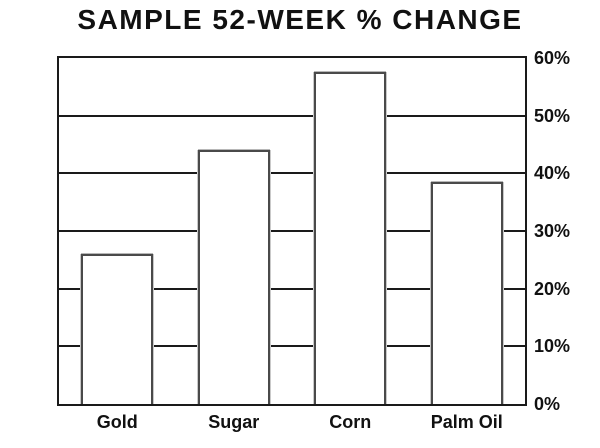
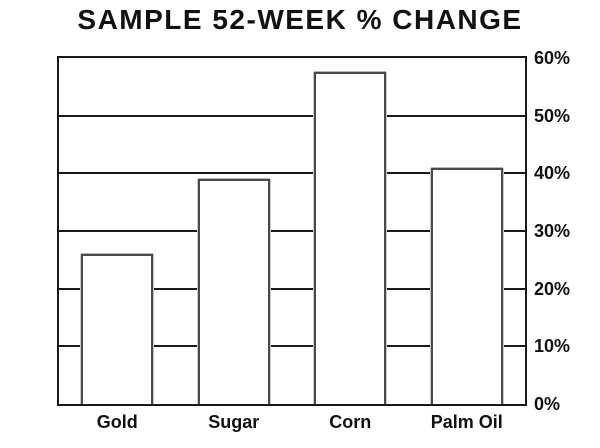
Sugar: 44% -> 39%
Palm Oil: 38% -> 41%
